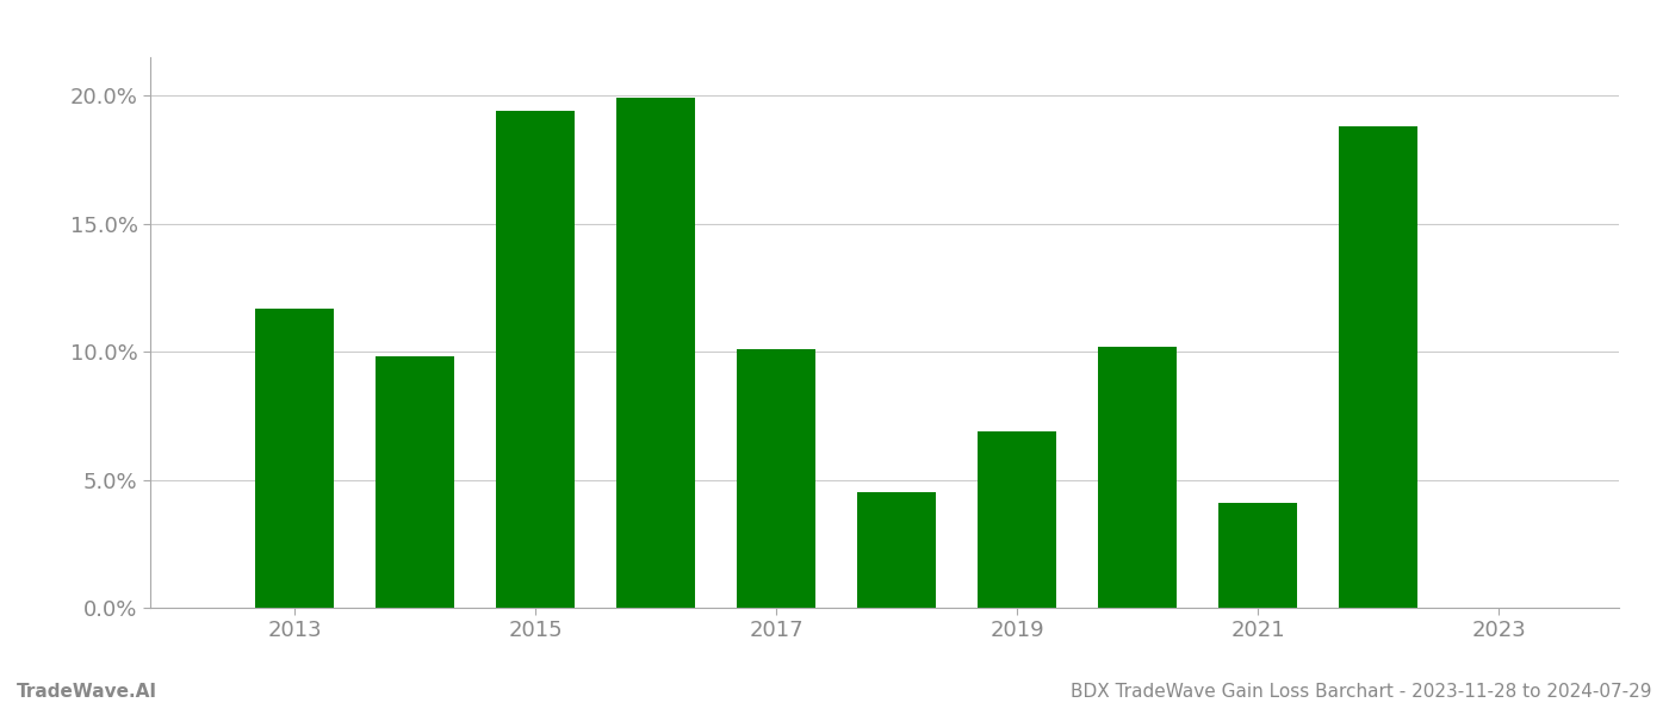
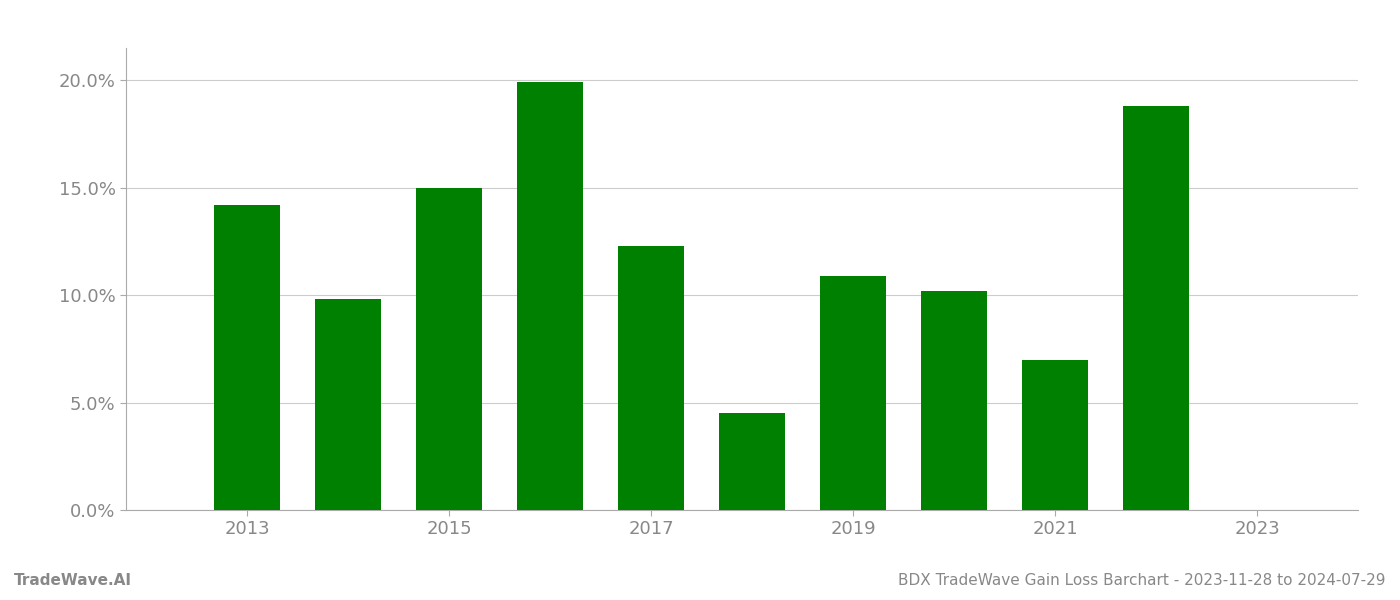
2013: 11.7% -> 14.2%
2015: 19.4% -> 15.0%
2017: 10.1% -> 12.3%
2019: 6.9% -> 10.9%
2021: 4.1% -> 7.0%
